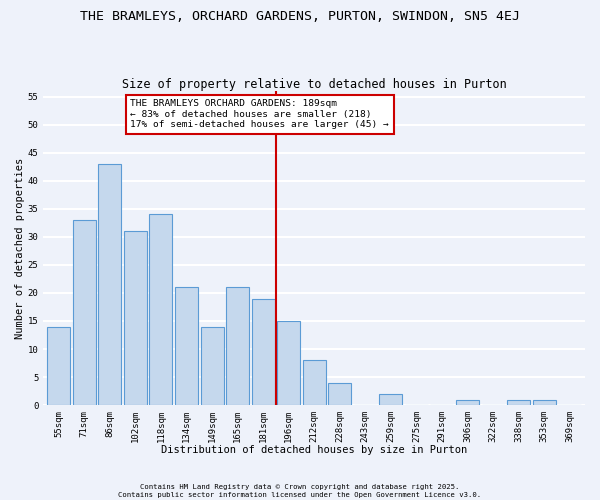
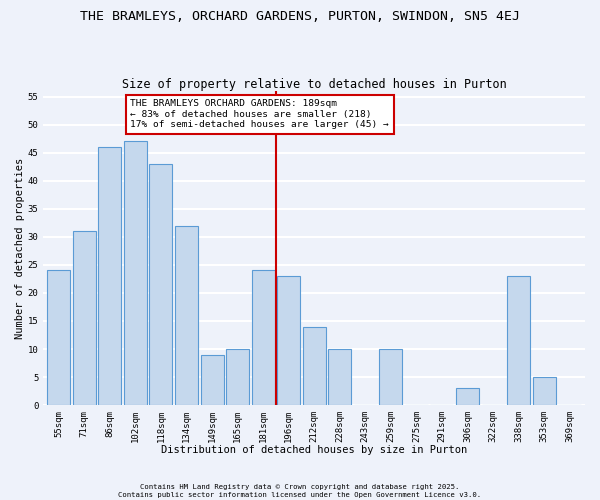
55sqm: 14 -> 24
71sqm: 33 -> 31
86sqm: 43 -> 46
102sqm: 31 -> 47
118sqm: 34 -> 43
134sqm: 21 -> 32
149sqm: 14 -> 9
165sqm: 21 -> 10
181sqm: 19 -> 24
196sqm: 15 -> 23
212sqm: 8 -> 14
228sqm: 4 -> 10
259sqm: 2 -> 10
306sqm: 1 -> 3
338sqm: 1 -> 23
353sqm: 1 -> 5
